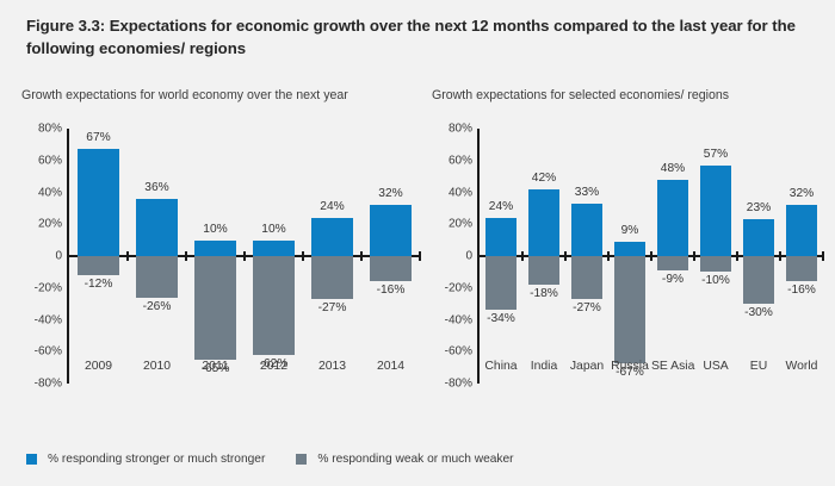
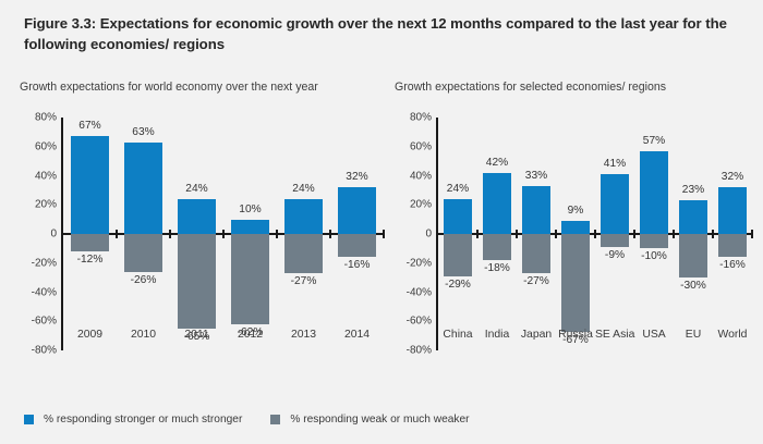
Growth expectations for world economy over the next year/% responding stronger or much stronger/2010: 36% -> 63%
Growth expectations for world economy over the next year/% responding stronger or much stronger/2011: 10% -> 24%
Growth expectations for selected economies/ regions/% responding weak or much weaker/China: -34% -> -29%
Growth expectations for selected economies/ regions/% responding stronger or much stronger/SE Asia: 48% -> 41%
